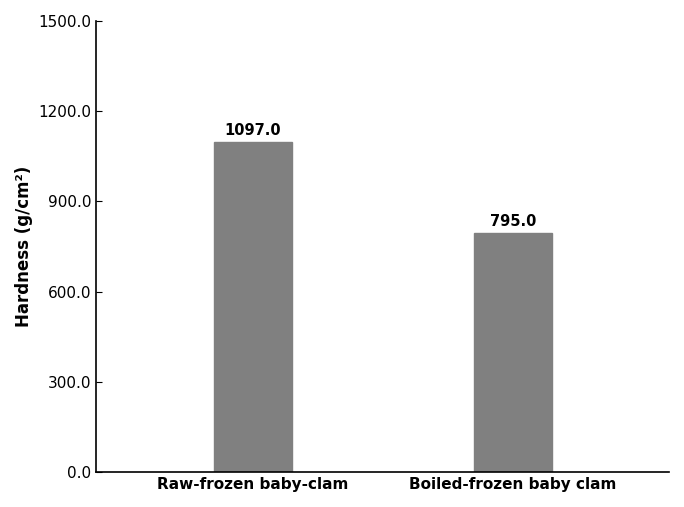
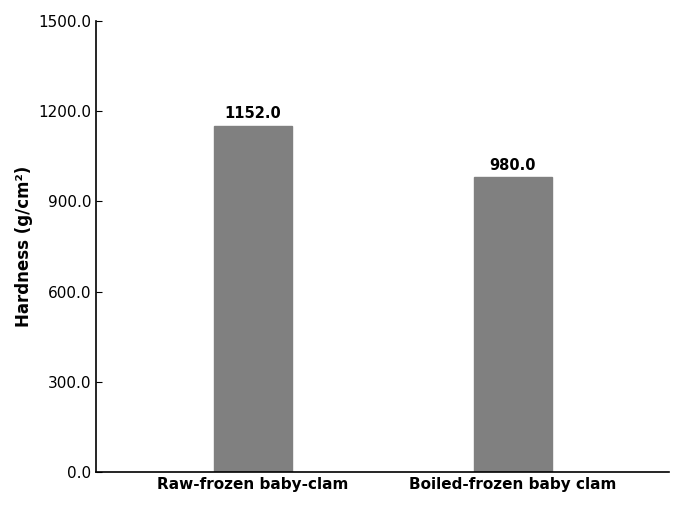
Raw-frozen baby-clam: 1097.0 -> 1152.0
Boiled-frozen baby clam: 795.0 -> 980.0
